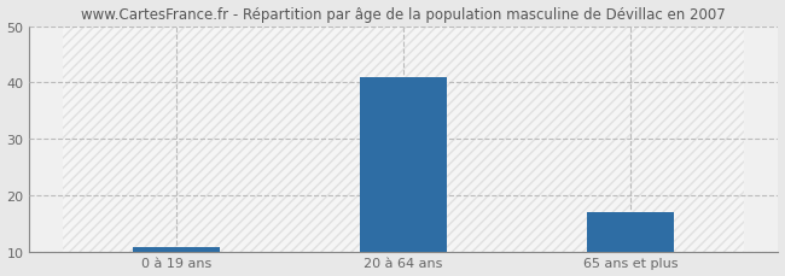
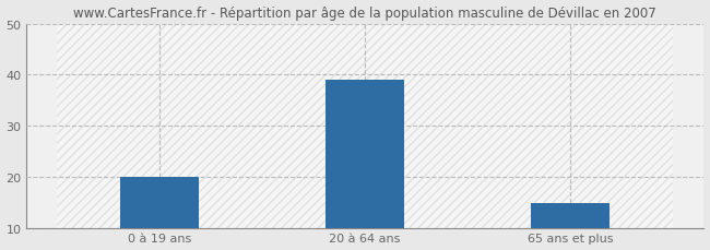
0 à 19 ans: 11 -> 20
20 à 64 ans: 41 -> 39
65 ans et plus: 17 -> 15
